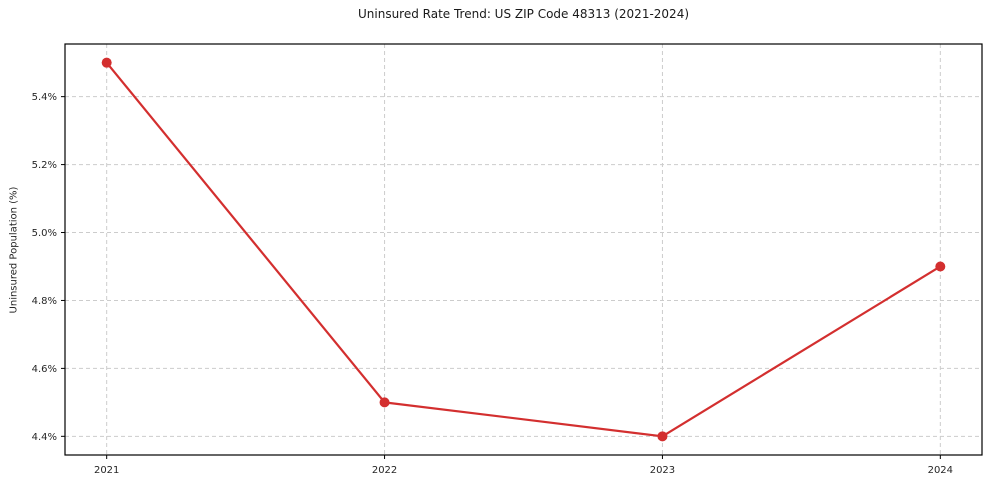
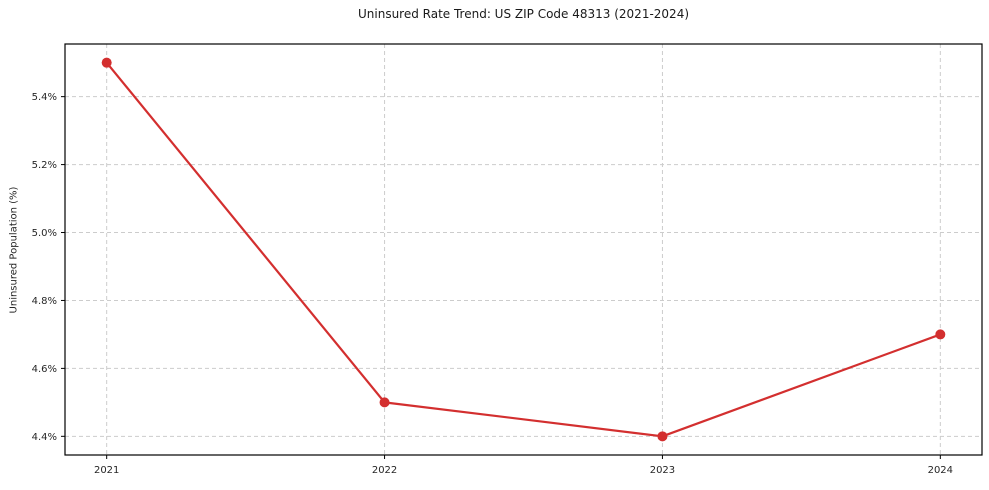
2024: 4.9% -> 4.7%
